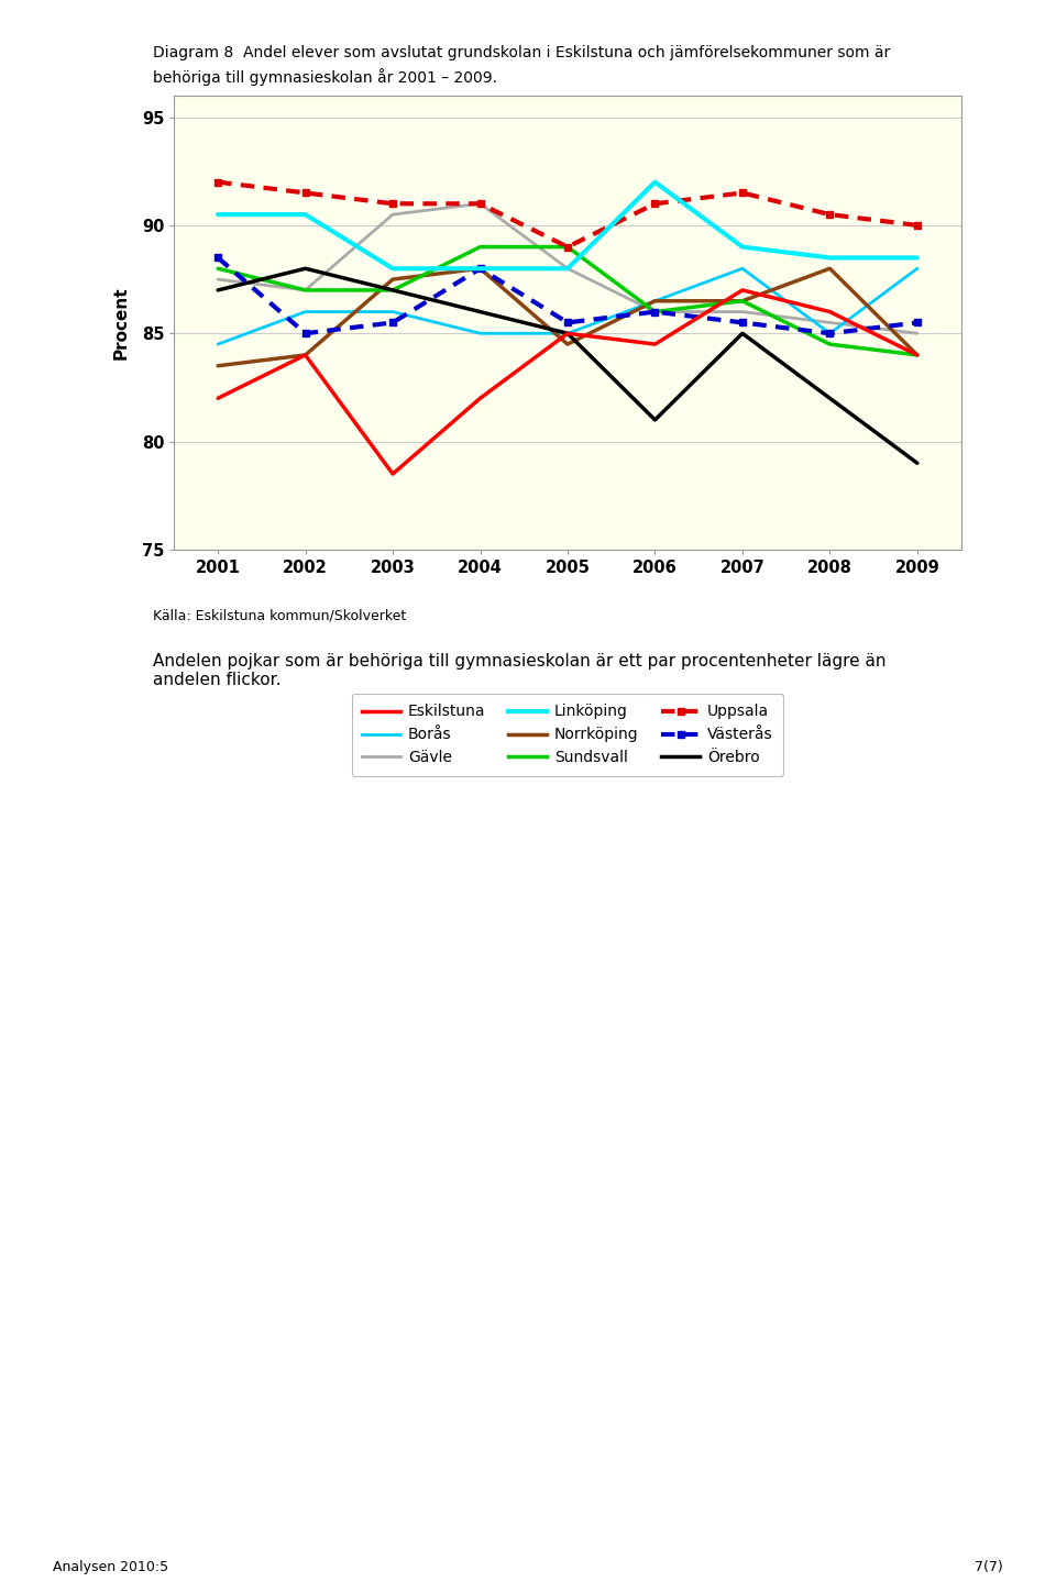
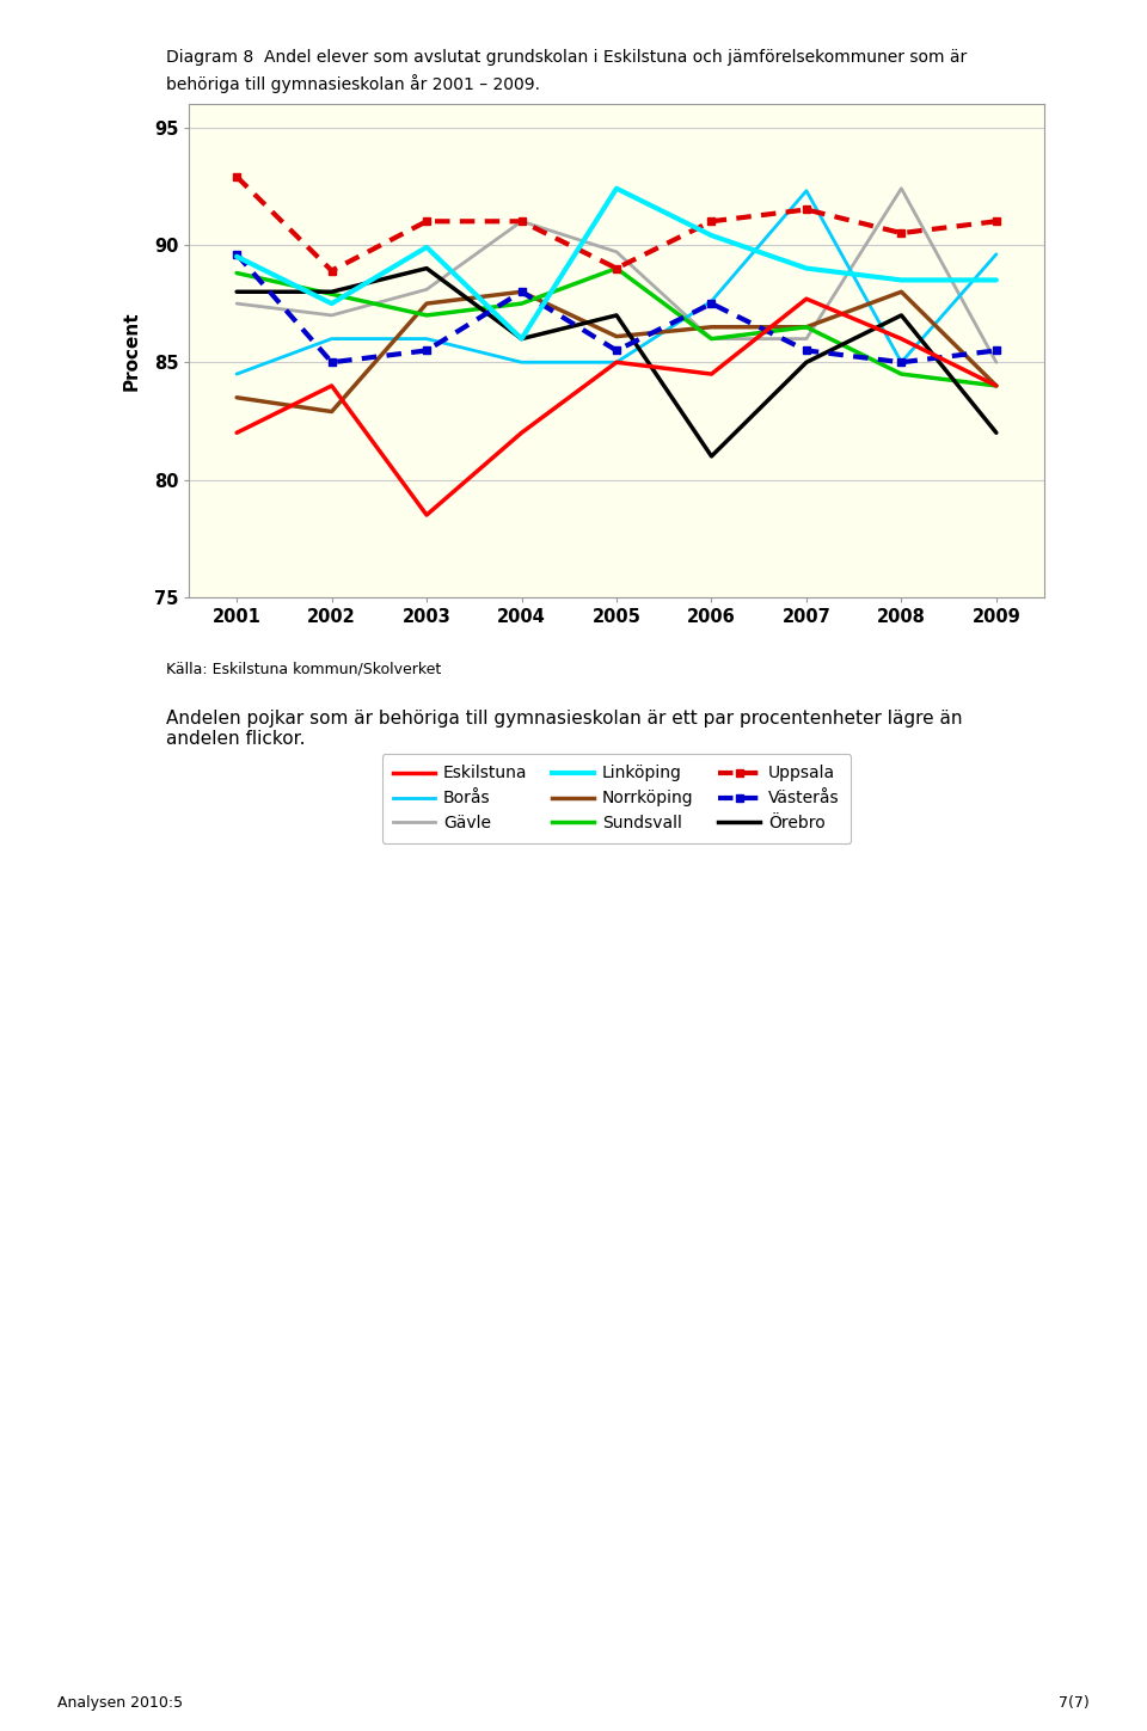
Linköping/2001: 90.5 -> 89.5
Sundsvall/2001: 88.0 -> 88.8
Uppsala/2001: 92.0 -> 92.9
Västerås/2001: 88.5 -> 89.6
Örebro/2001: 87 -> 88
Linköping/2002: 90.5 -> 87.5
Norrköping/2002: 84.0 -> 82.9
Sundsvall/2002: 87.0 -> 87.9
Uppsala/2002: 91.5 -> 88.9
Gävle/2003: 90.5 -> 88.1
Linköping/2003: 88.0 -> 89.9
Örebro/2003: 87 -> 89
Linköping/2004: 88.0 -> 86.0
Sundsvall/2004: 89.0 -> 87.5
Gävle/2005: 88.0 -> 89.7
Linköping/2005: 88.0 -> 92.4
Norrköping/2005: 84.5 -> 86.1
Örebro/2005: 85 -> 87
Borås/2006: 86.5 -> 87.6
Linköping/2006: 92.0 -> 90.4
Västerås/2006: 86.0 -> 87.5
Eskilstuna/2007: 87.0 -> 87.7
Borås/2007: 88.0 -> 92.3
Gävle/2008: 85.5 -> 92.4
Örebro/2008: 82 -> 87
Borås/2009: 88.0 -> 89.6
Uppsala/2009: 90.0 -> 91.0
Örebro/2009: 79 -> 82
